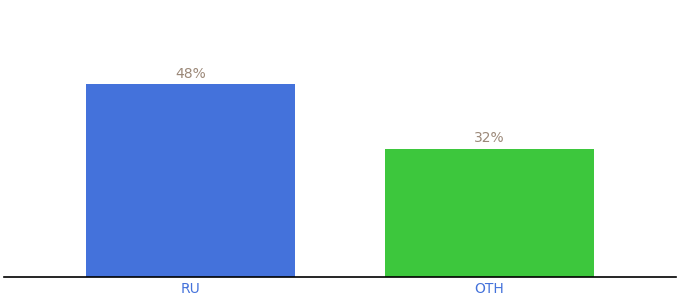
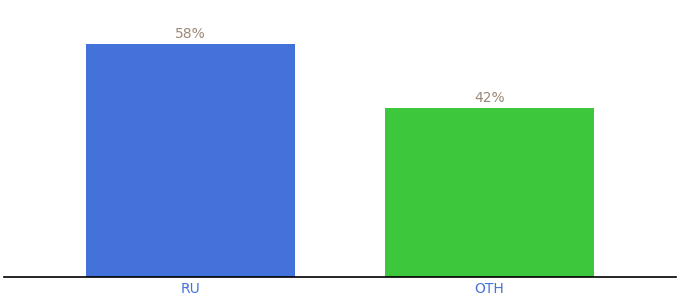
RU: 48% -> 58%
OTH: 32% -> 42%
